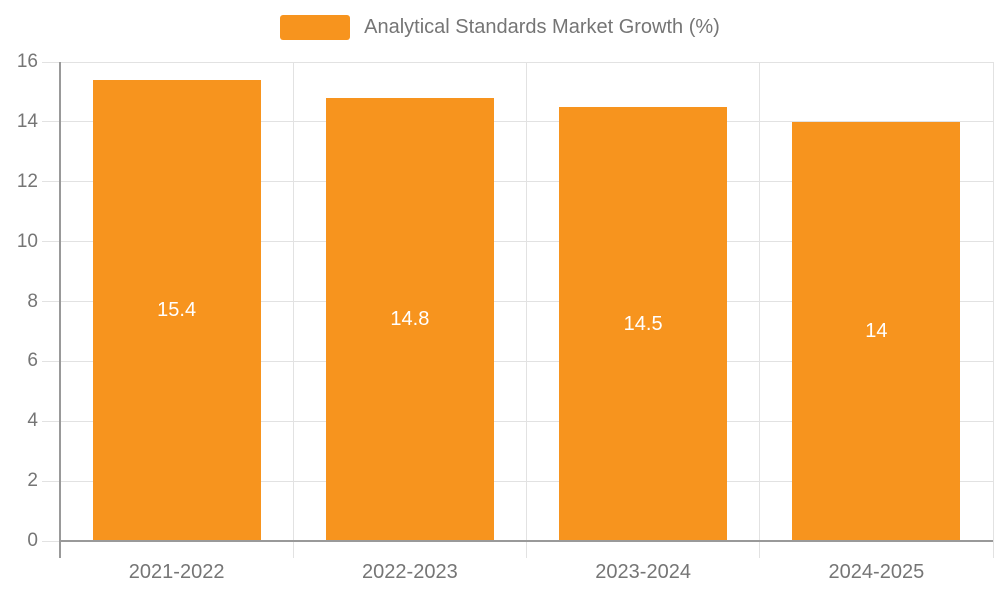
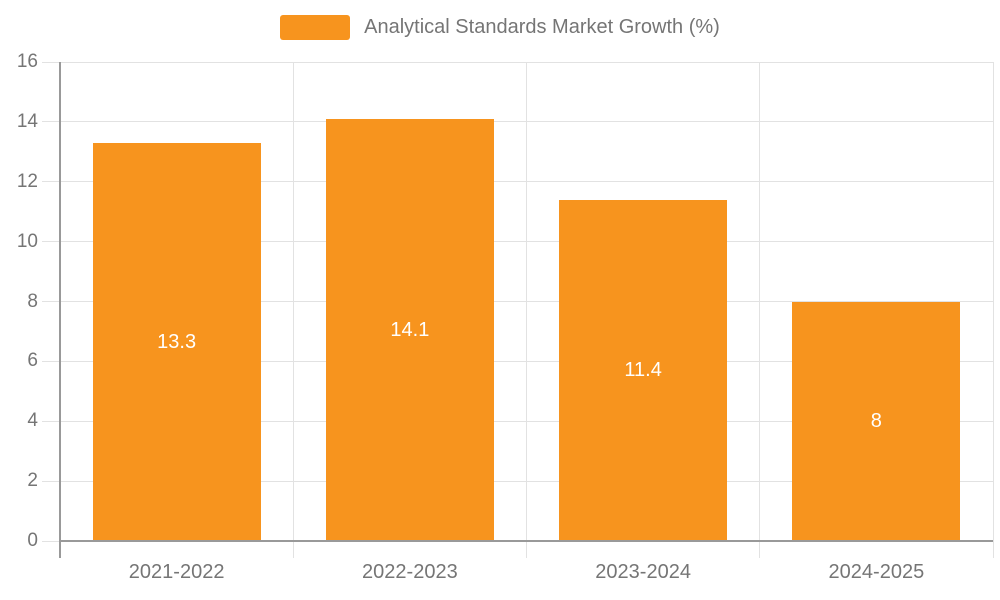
2021-2022: 15.4 -> 13.3
2022-2023: 14.8 -> 14.1
2023-2024: 14.5 -> 11.4
2024-2025: 14 -> 8
